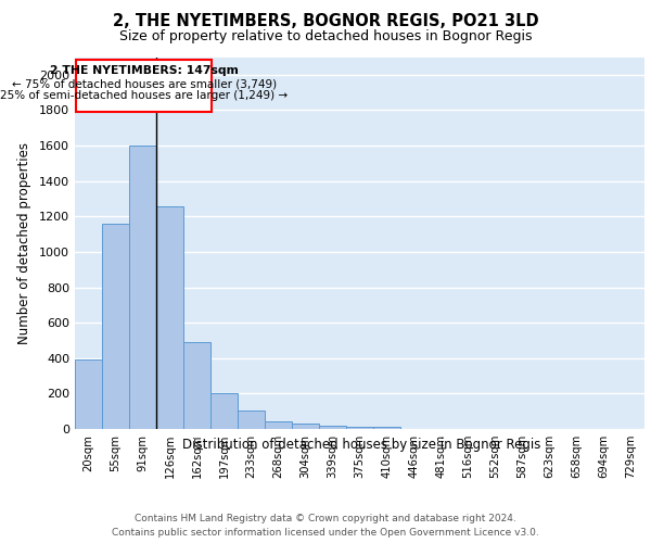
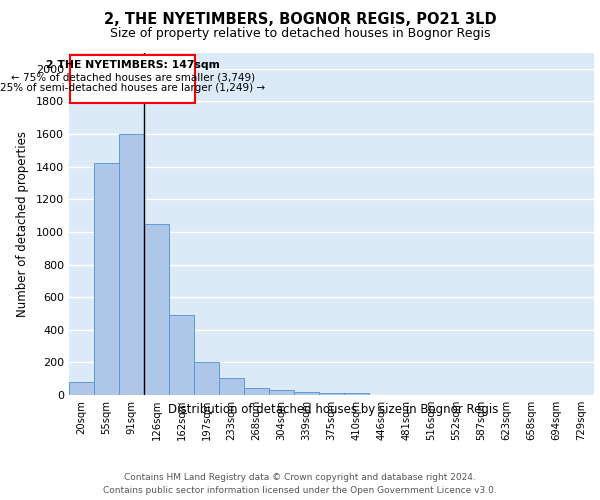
20sqm: 390 -> 80
55sqm: 1160 -> 1420
126sqm: 1260 -> 1050
